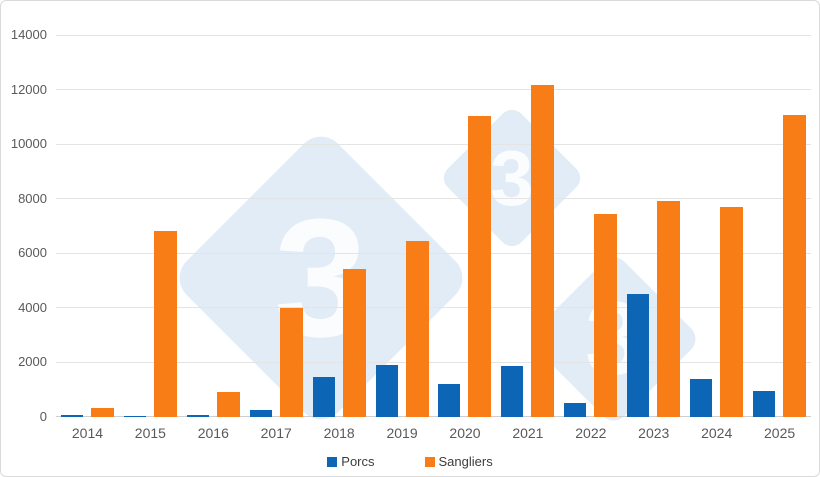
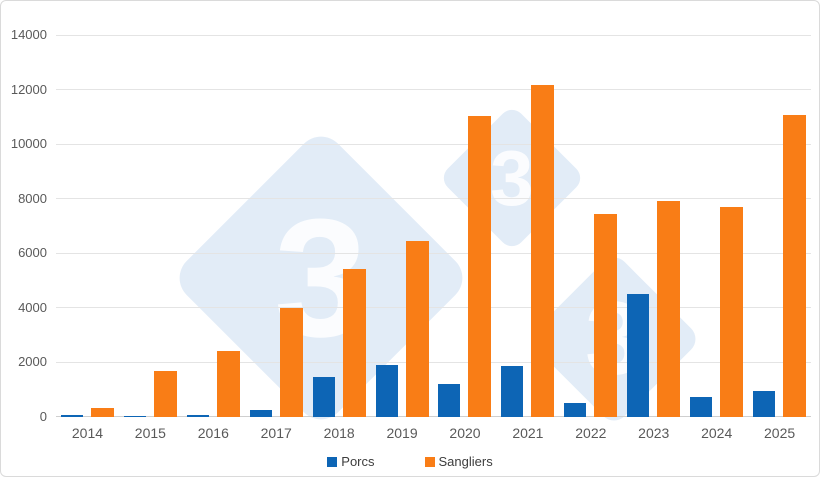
Sangliers/2015: 6800 -> 1700
Sangliers/2016: 900 -> 2400
Porcs/2024: 1400 -> 700
